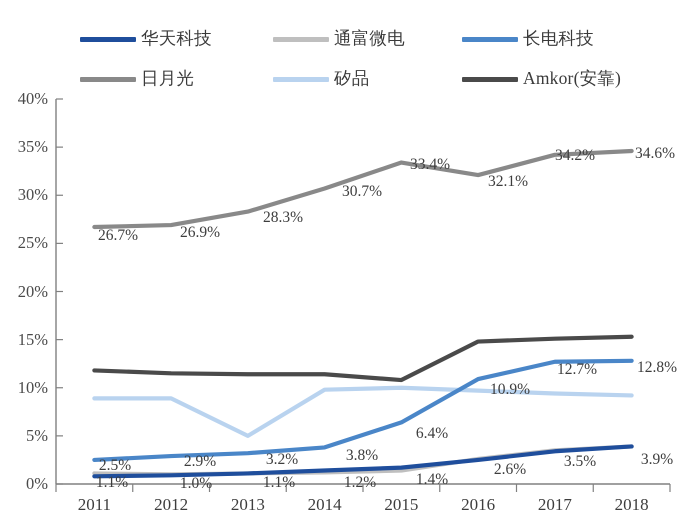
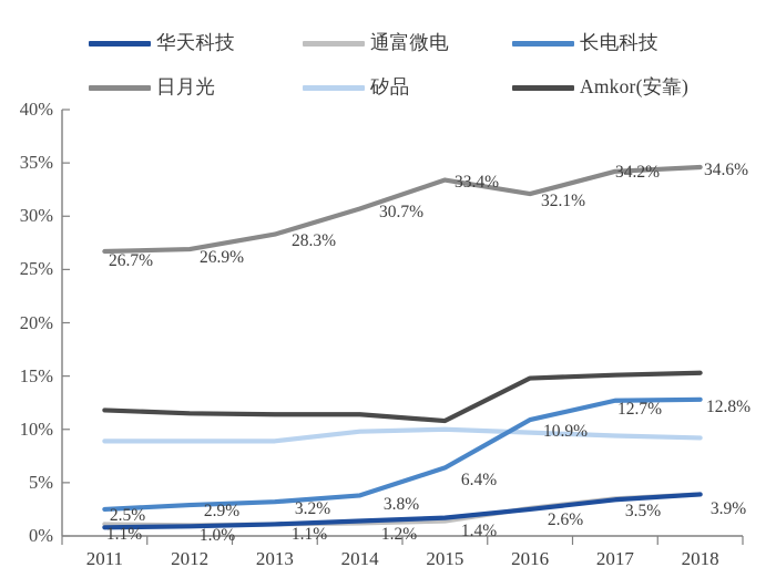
矽品/2013: 5% -> 9%
